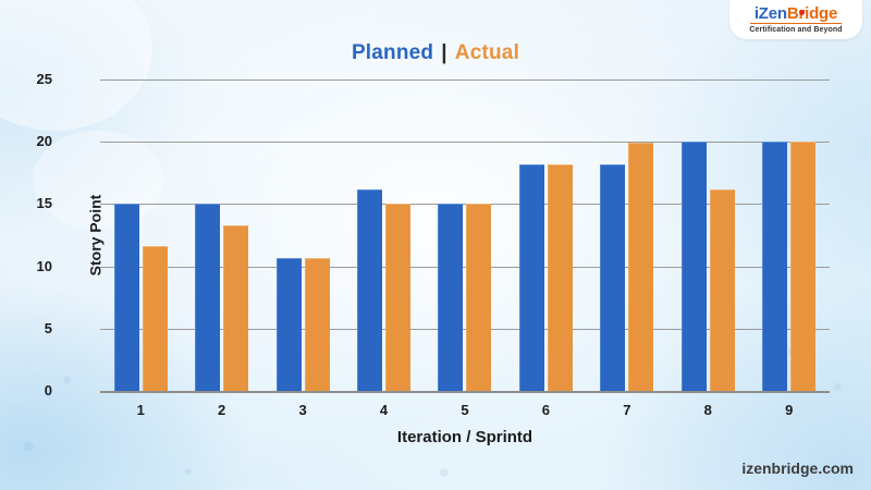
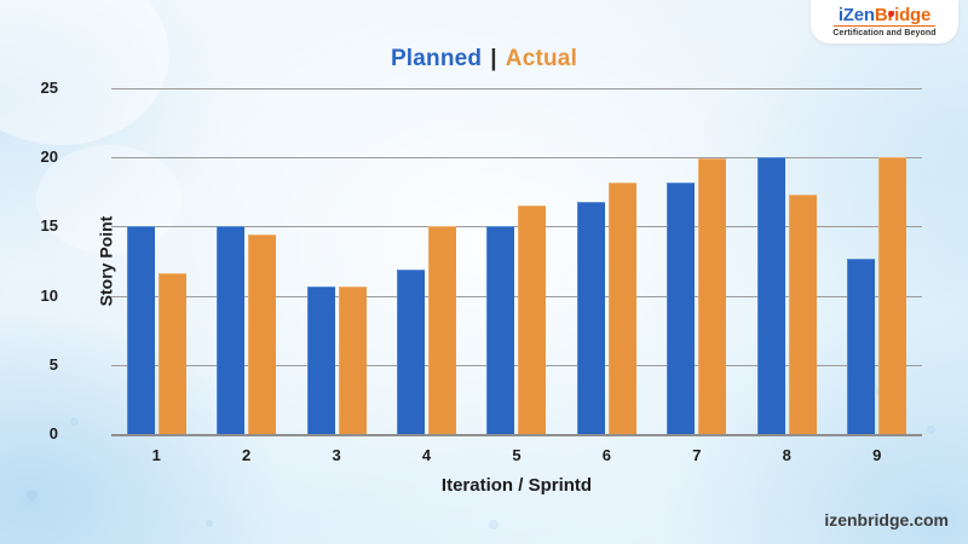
Actual/2: 13.3 -> 14.4
Planned/4: 16.2 -> 11.9
Actual/5: 15.0 -> 16.5
Planned/6: 18.2 -> 16.8
Actual/8: 16.2 -> 17.3
Planned/9: 20.0 -> 12.7
